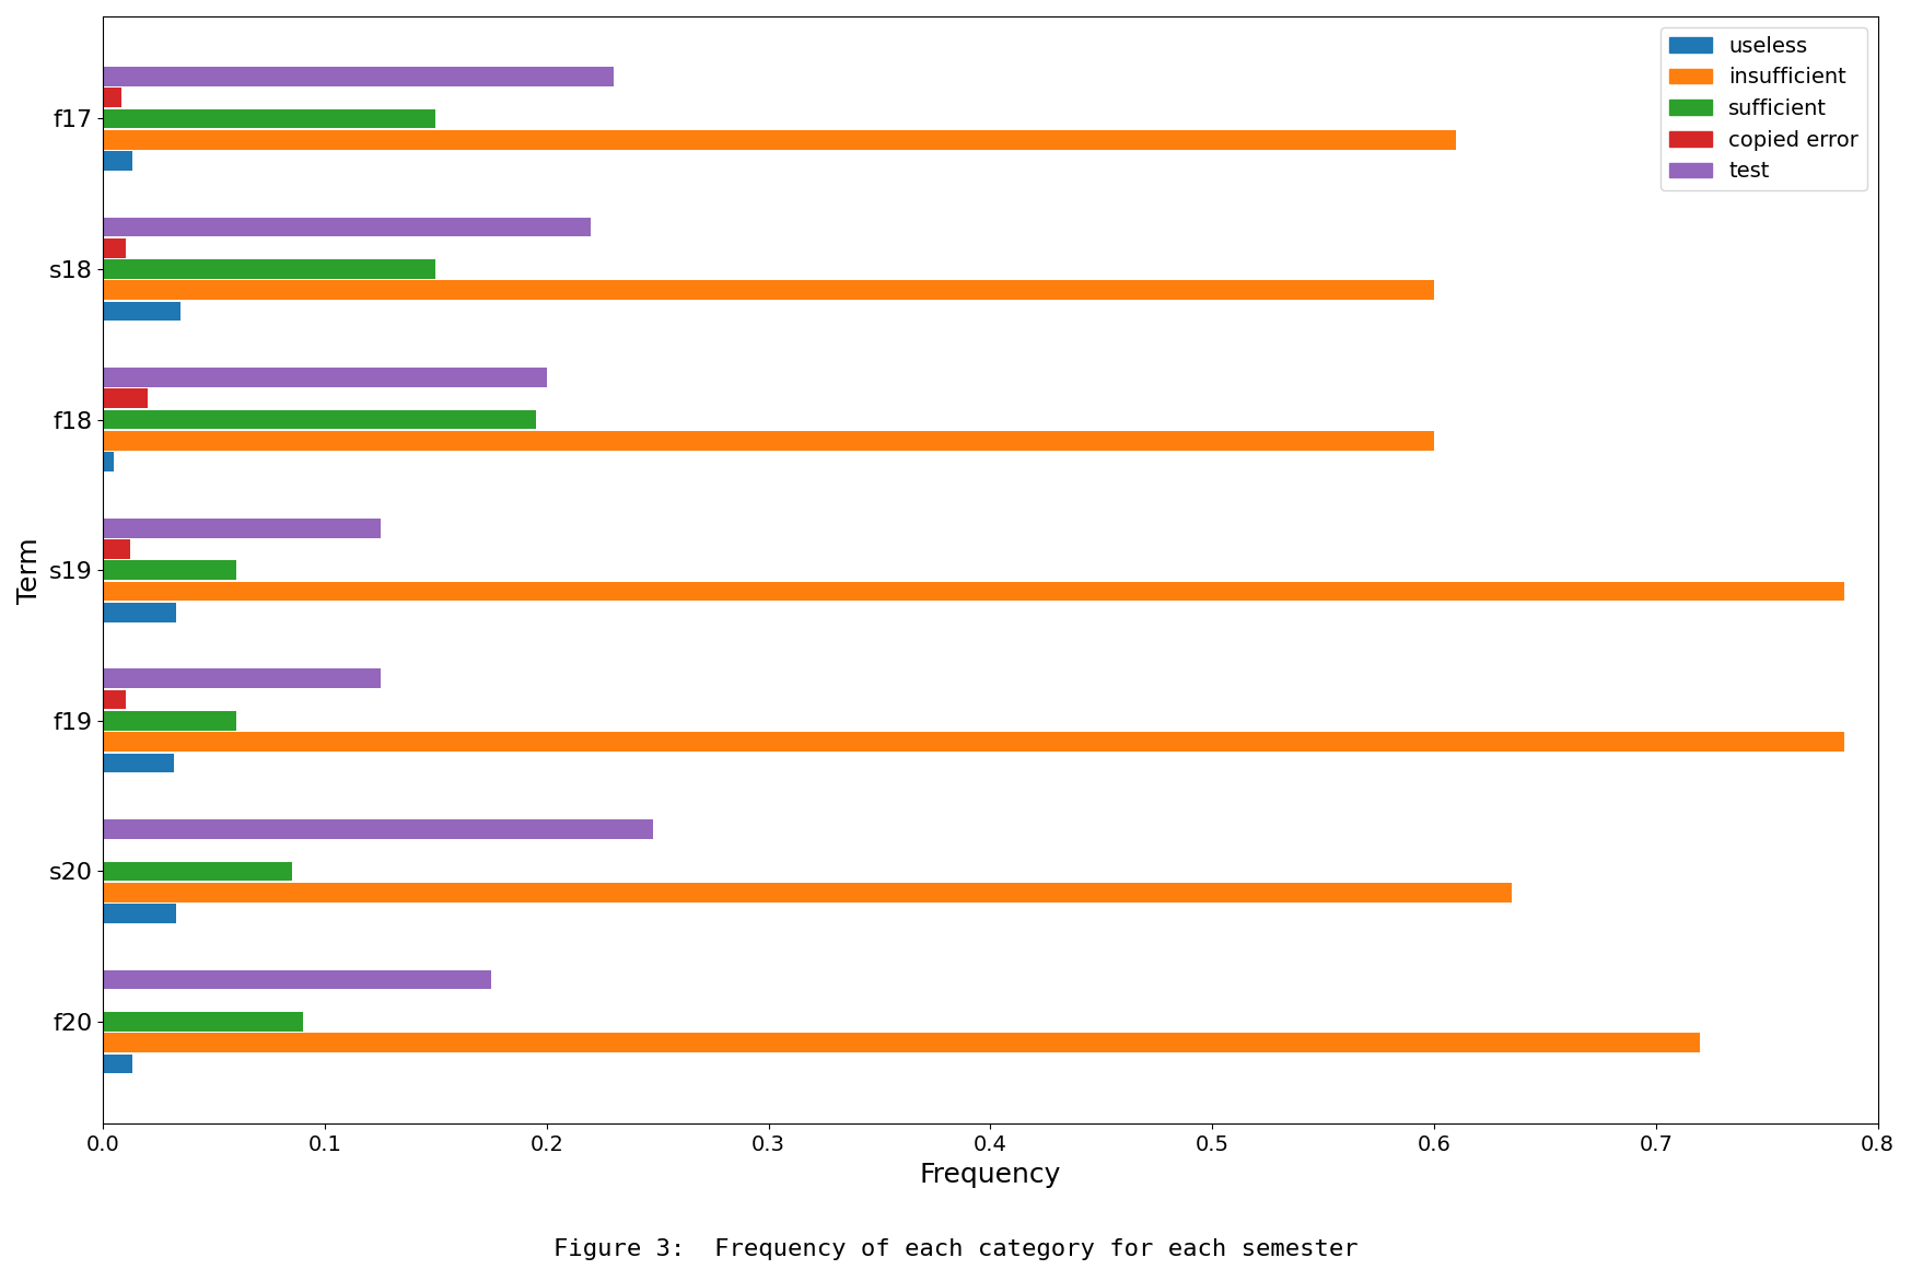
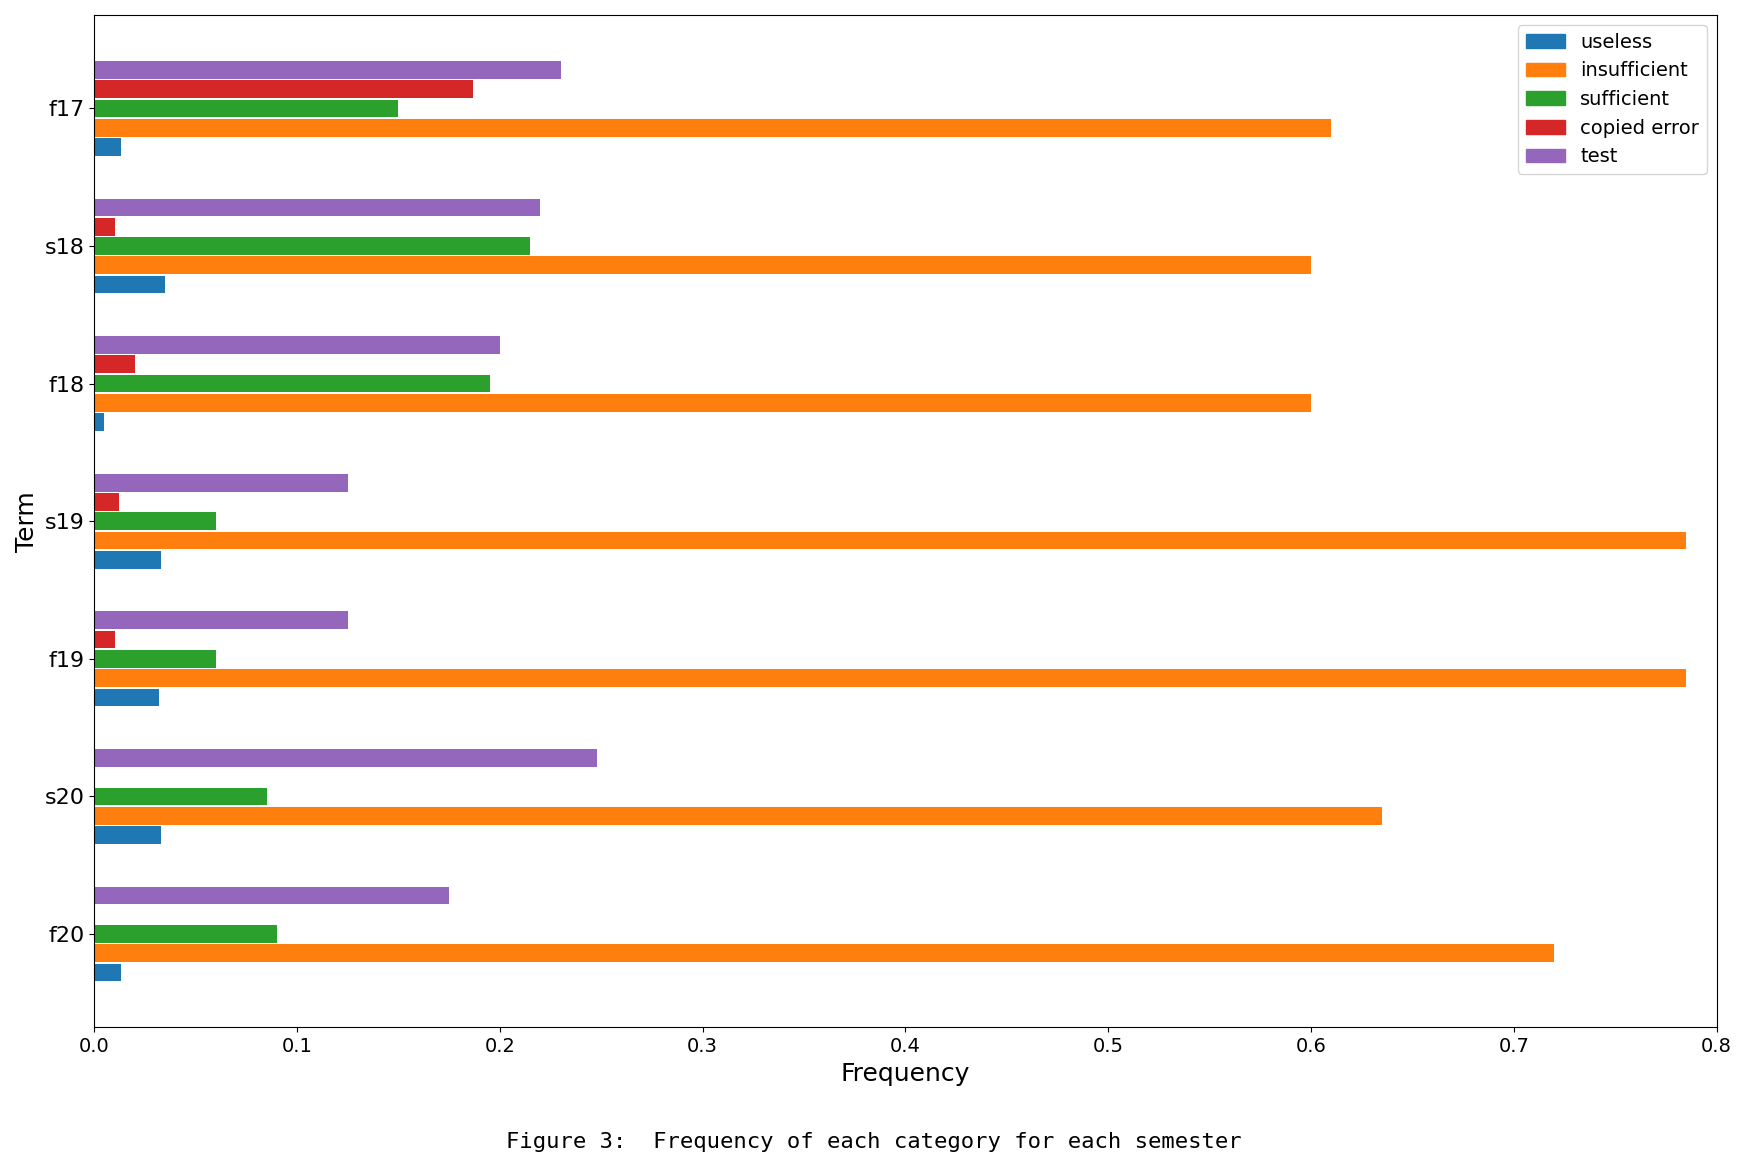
copied error/f17: 0.008 -> 0.187
sufficient/s18: 0.150 -> 0.215
